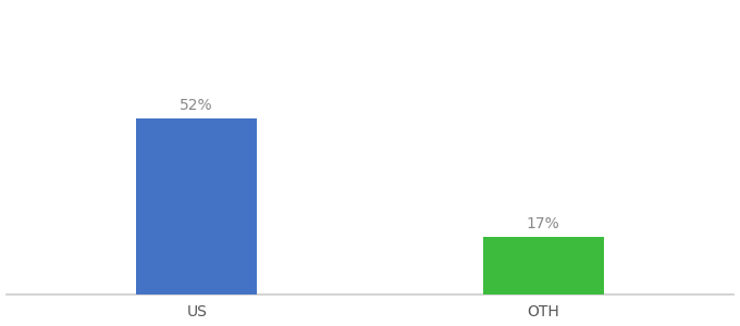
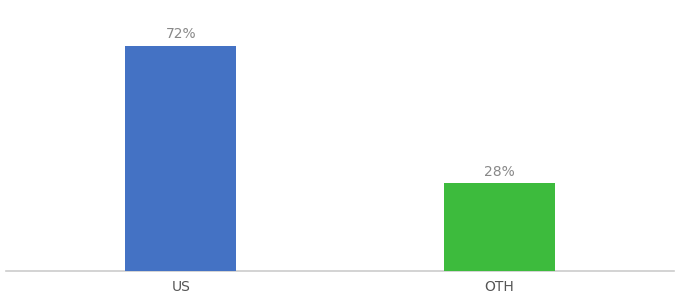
US: 52% -> 72%
OTH: 17% -> 28%
